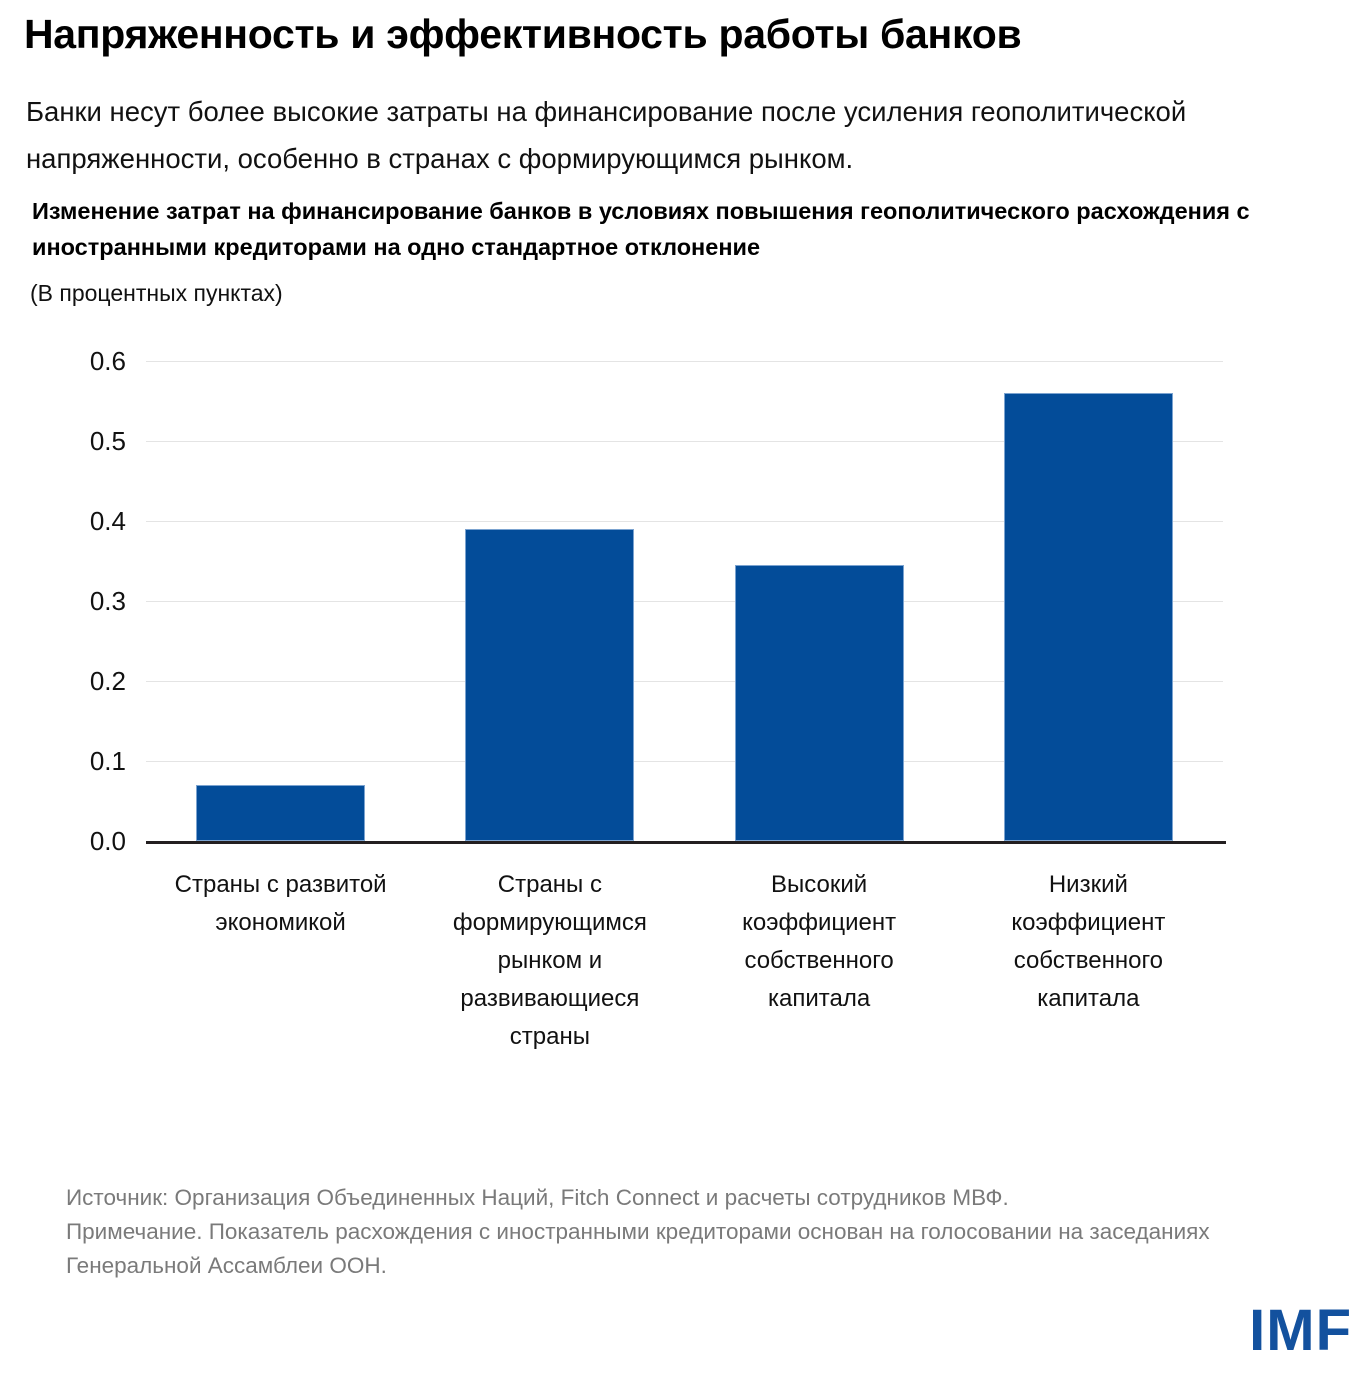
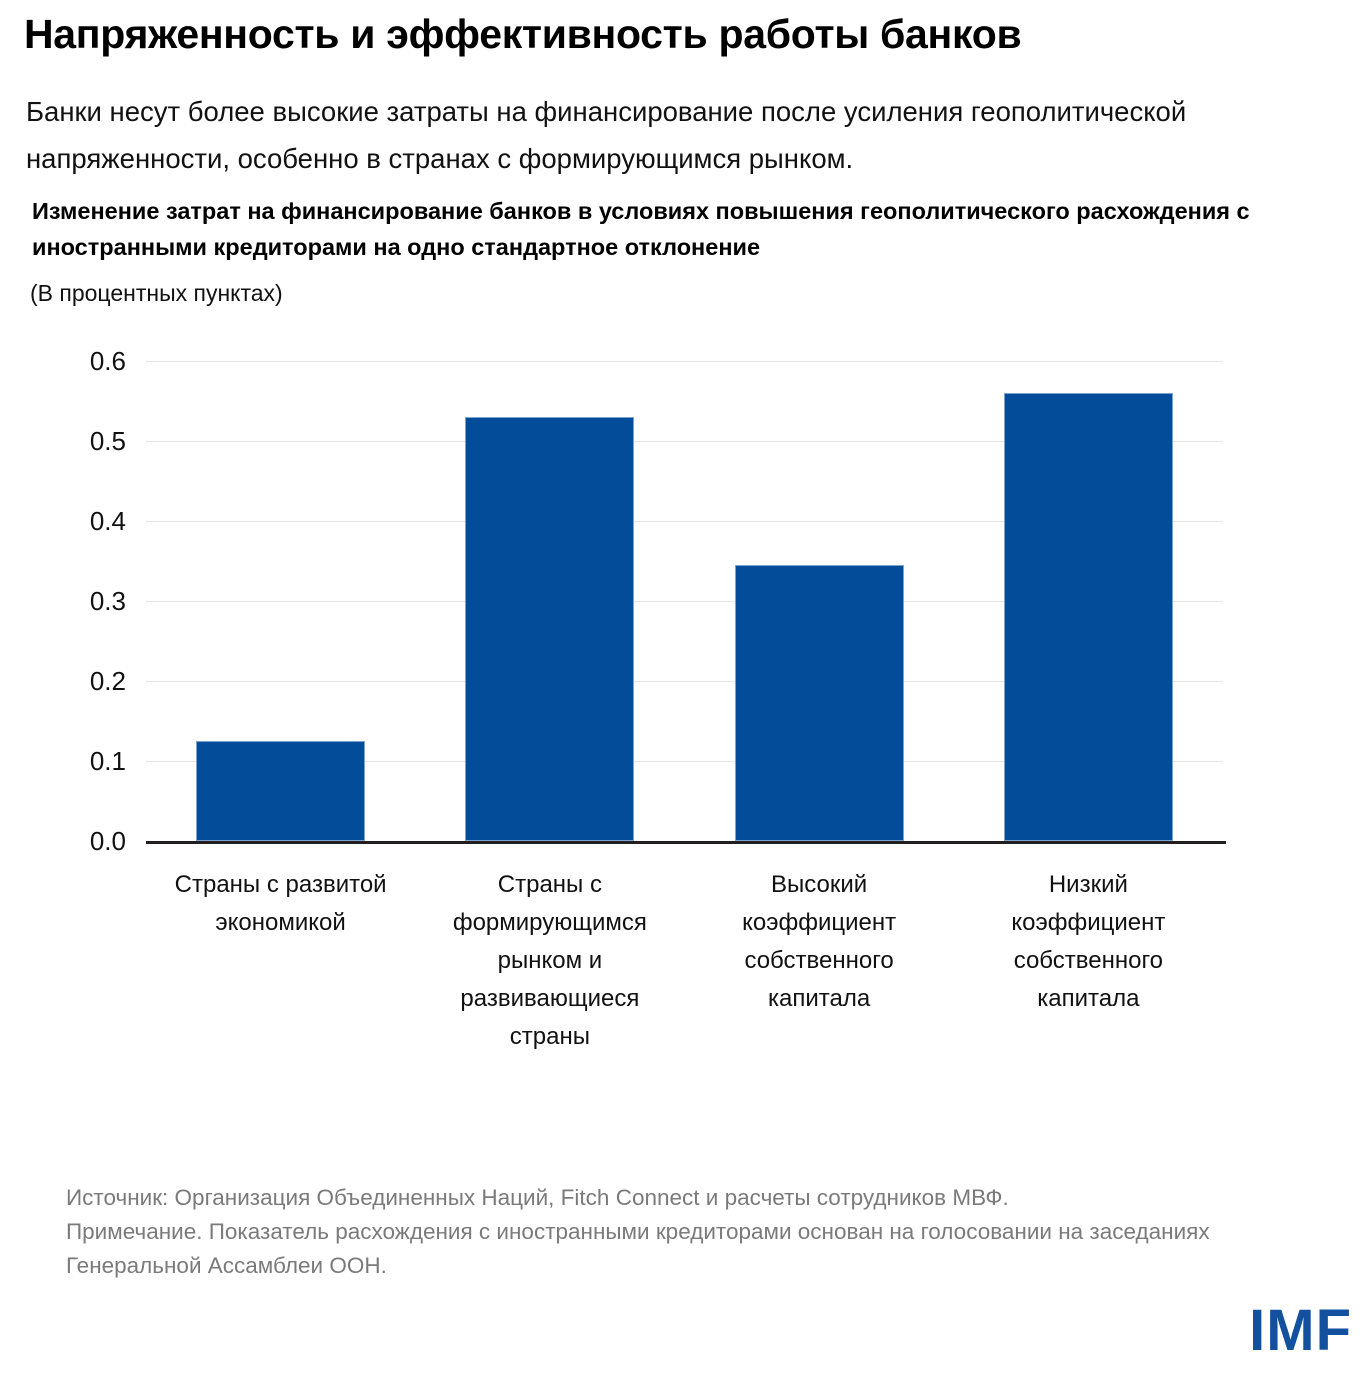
Страны с развитой экономикой: 0.07 -> 0.12
Страны с формирующимся рынком и развивающиеся страны: 0.39 -> 0.53
